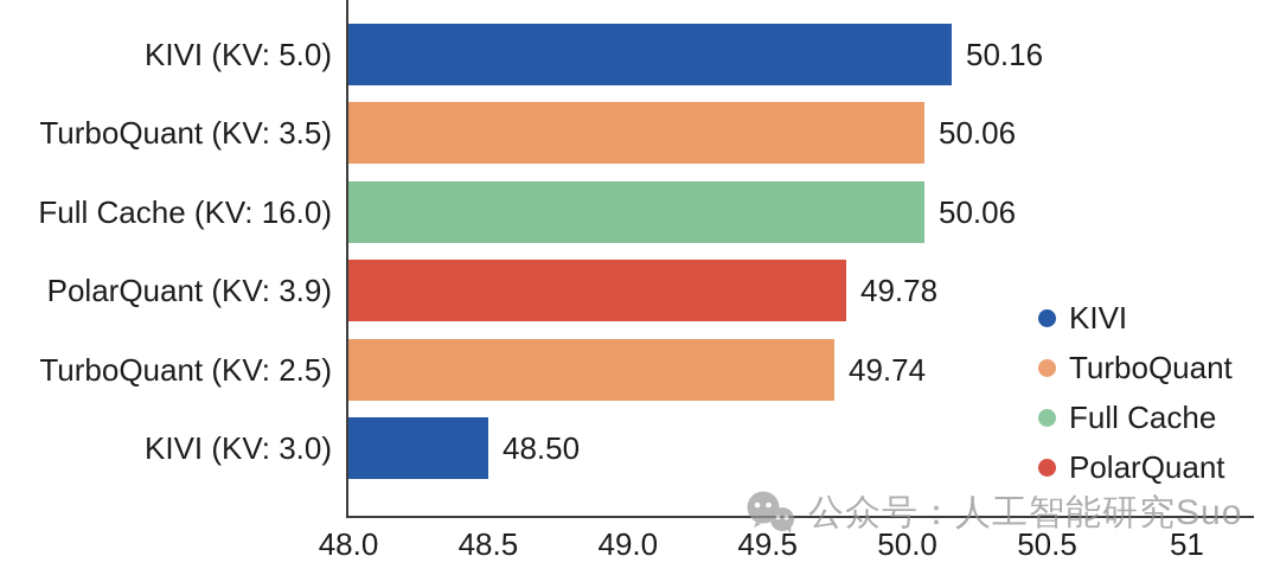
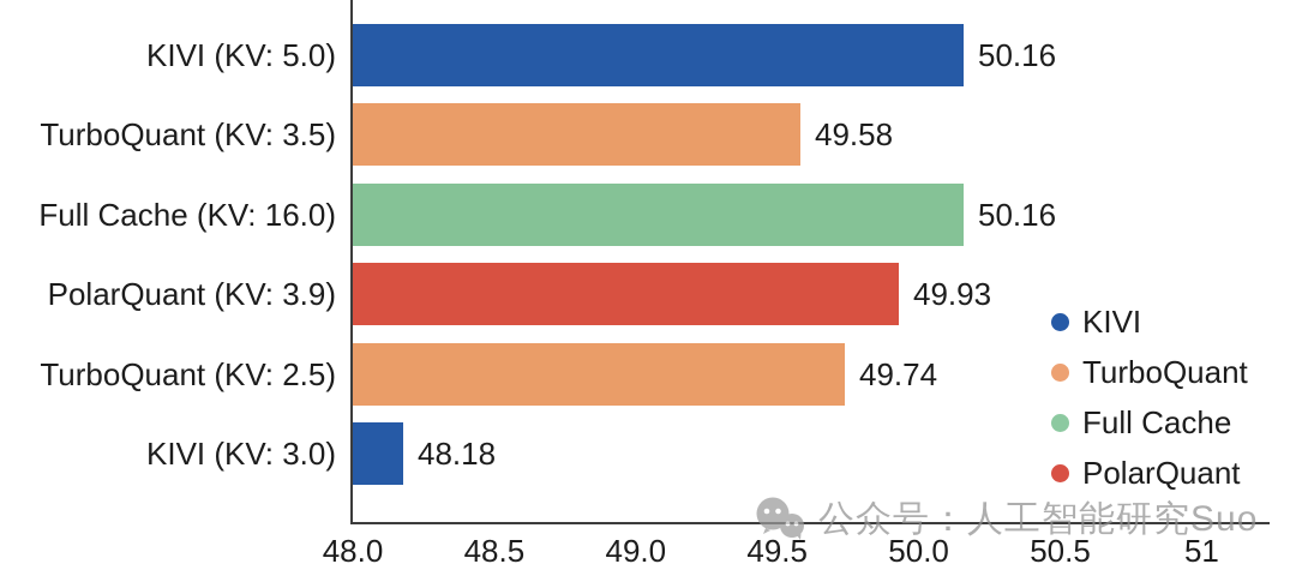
TurboQuant (KV: 3.5): 50.06 -> 49.58
Full Cache (KV: 16.0): 50.06 -> 50.16
PolarQuant (KV: 3.9): 49.78 -> 49.93
KIVI (KV: 3.0): 48.50 -> 48.18
